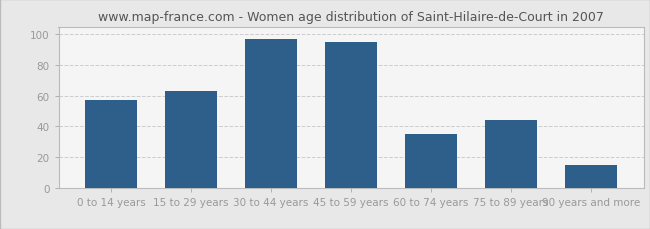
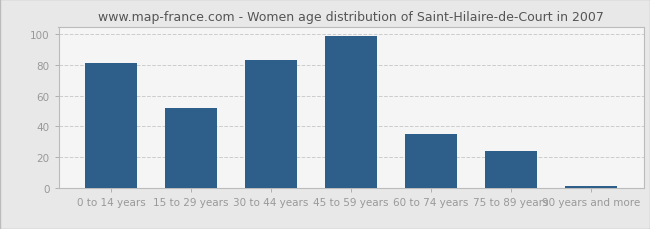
0 to 14 years: 57 -> 81
15 to 29 years: 63 -> 52
30 to 44 years: 97 -> 83
45 to 59 years: 95 -> 99
75 to 89 years: 44 -> 24
90 years and more: 15 -> 1
